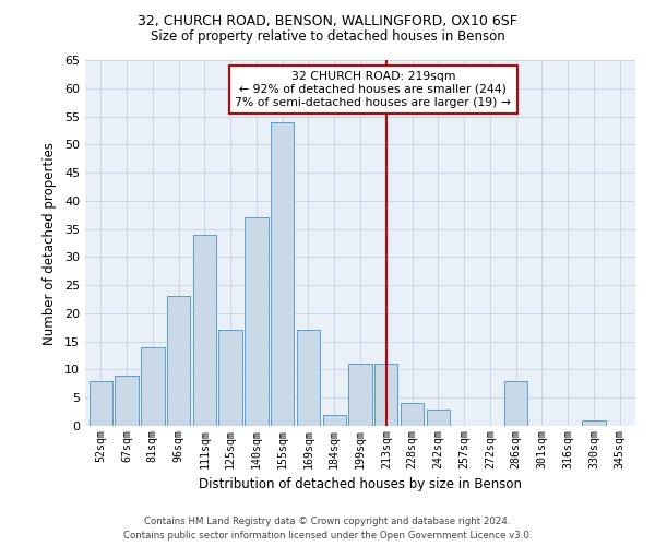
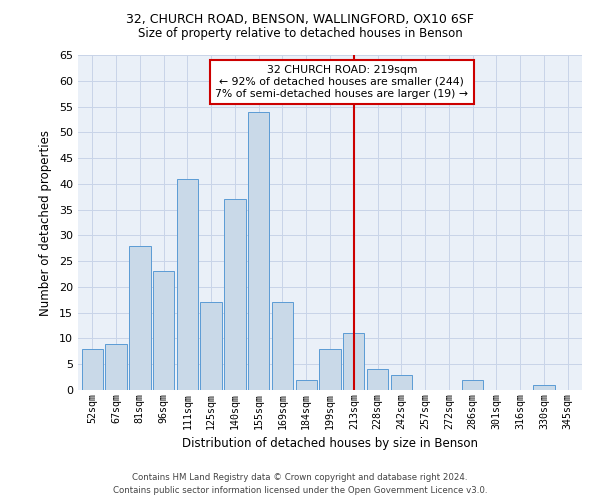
81sqm: 14 -> 28
111sqm: 34 -> 41
199sqm: 11 -> 8
286sqm: 8 -> 2
